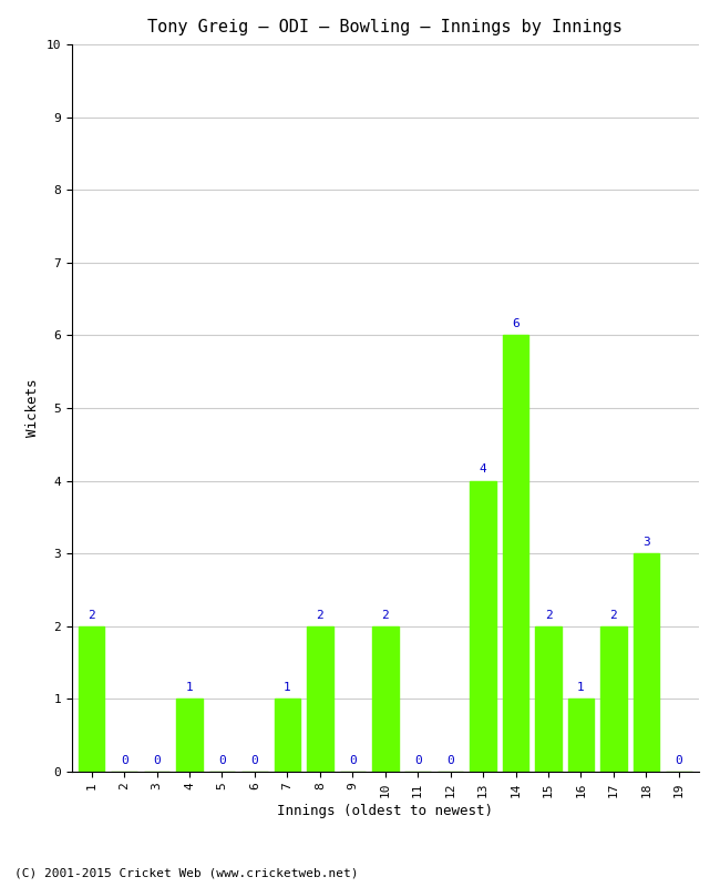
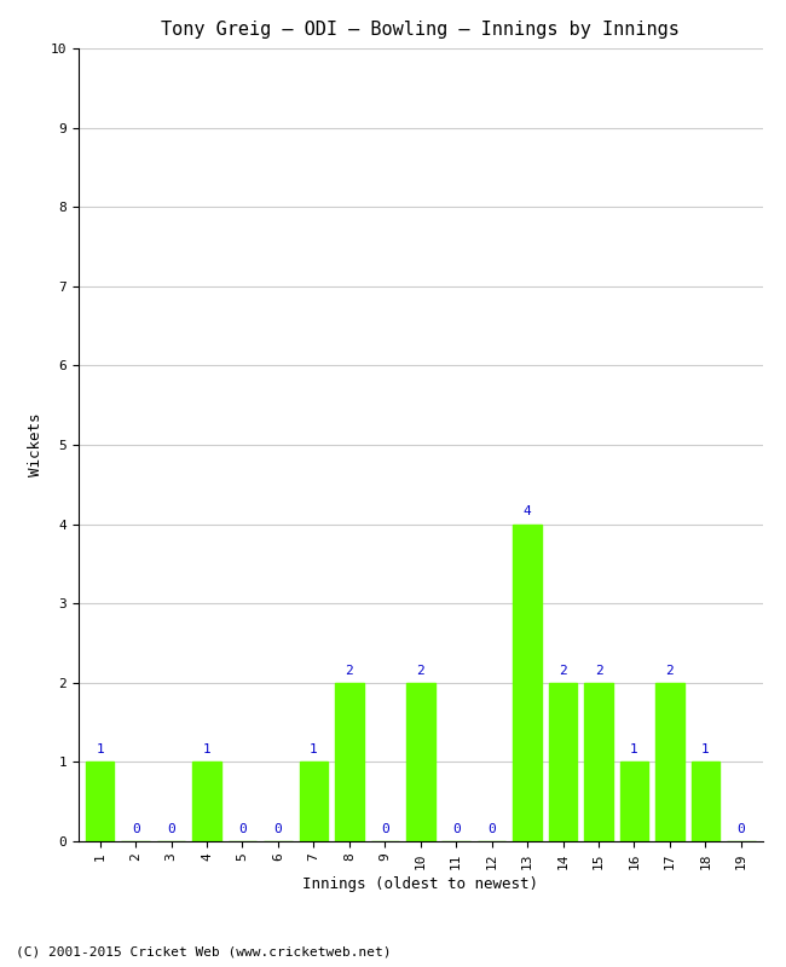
1: 2 -> 1
14: 6 -> 2
18: 3 -> 1
